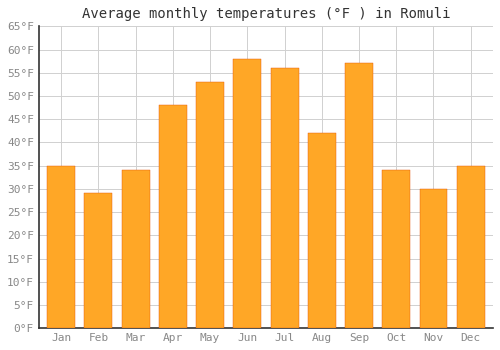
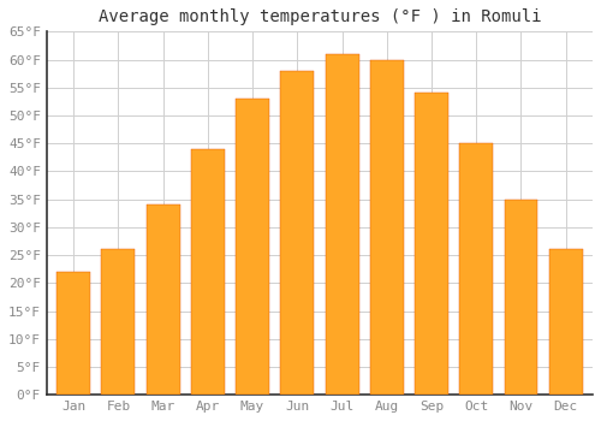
Jan: 35°F -> 22°F
Feb: 29°F -> 26°F
Apr: 48°F -> 44°F
Jul: 56°F -> 61°F
Aug: 42°F -> 60°F
Sep: 57°F -> 54°F
Oct: 34°F -> 45°F
Nov: 30°F -> 35°F
Dec: 35°F -> 26°F
